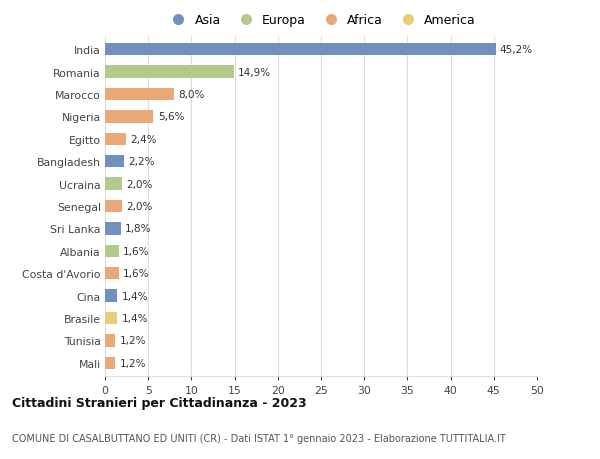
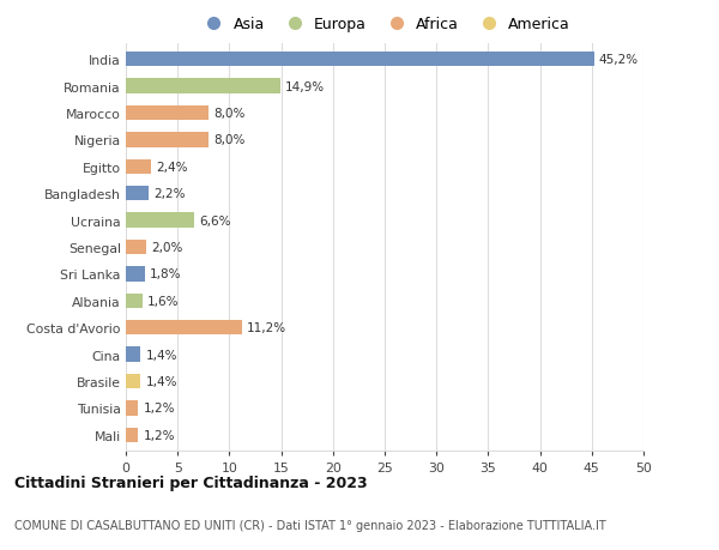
Nigeria: 5,6% -> 8,0%
Ucraina: 2,0% -> 6,6%
Costa d'Avorio: 1,6% -> 11,2%
